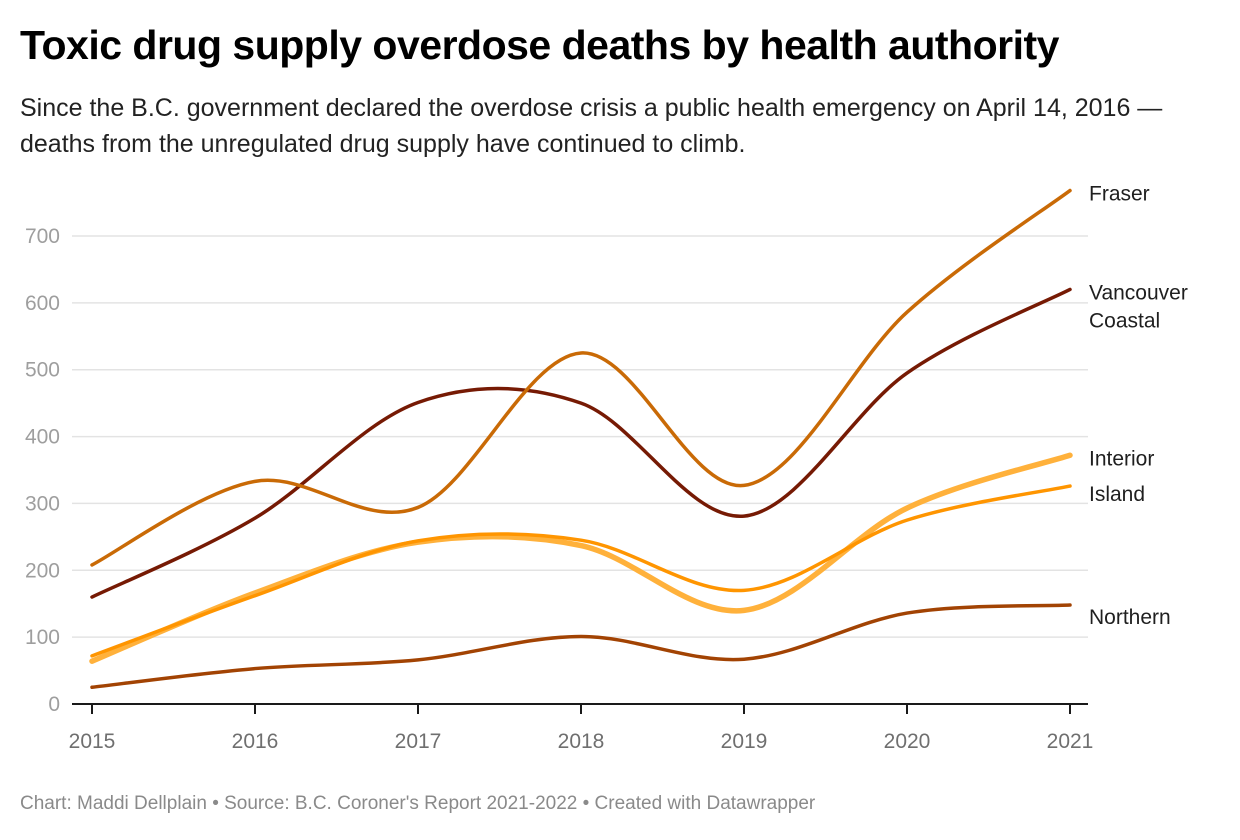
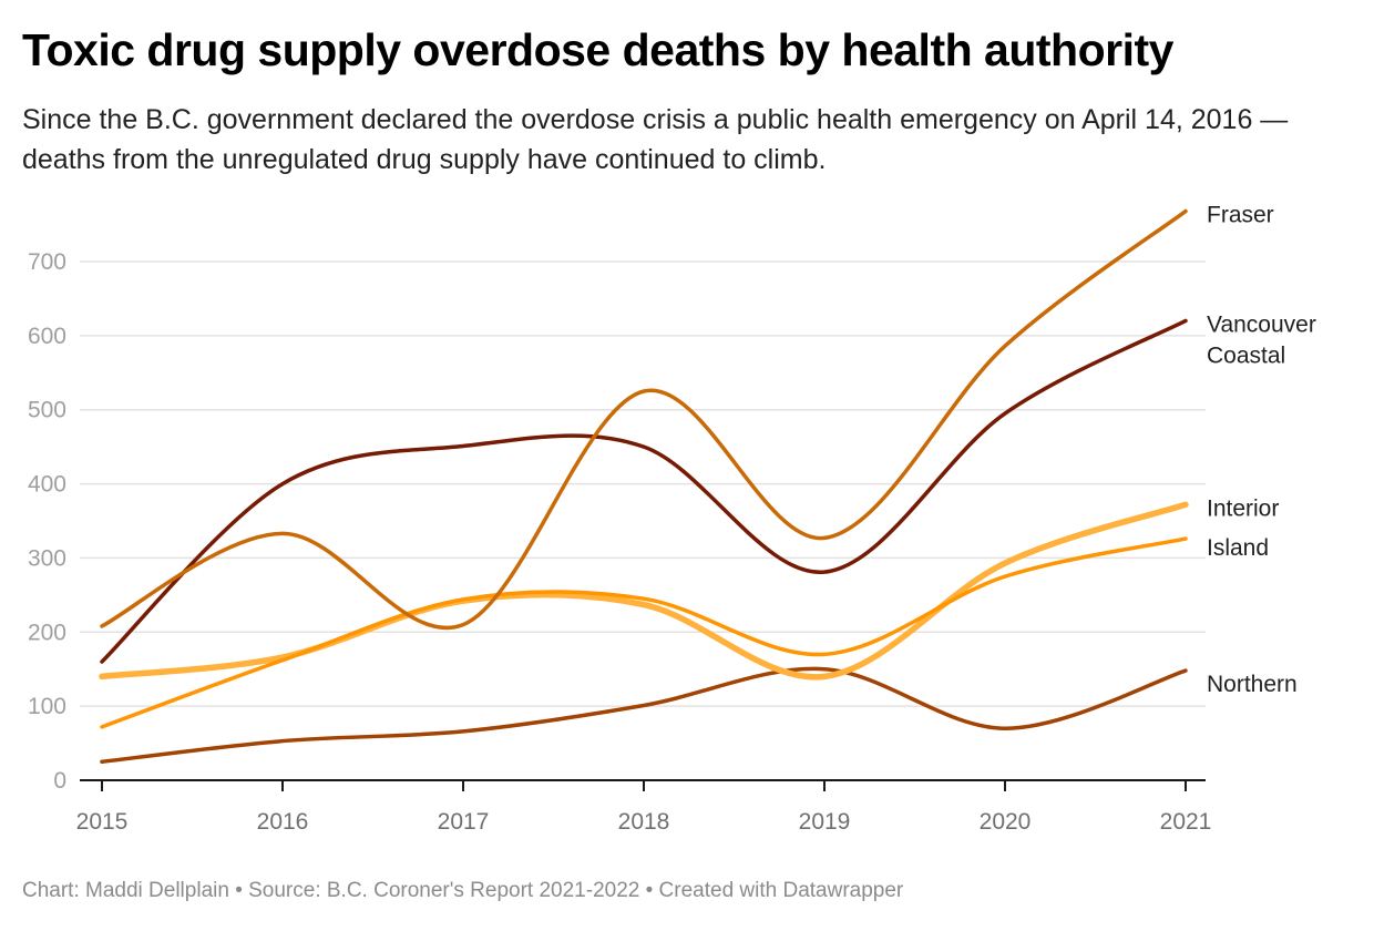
Interior/2015: 60 -> 140
Vancouver Coastal/2016: 280 -> 400
Fraser/2017: 290 -> 210
Northern/2019: 70 -> 150
Northern/2020: 140 -> 70
